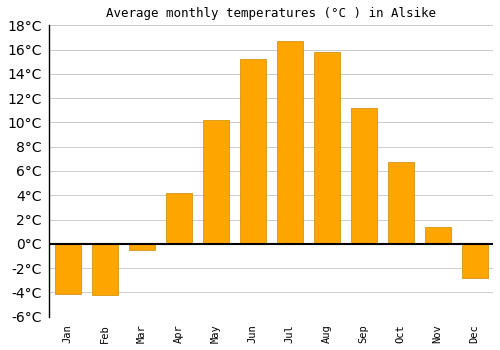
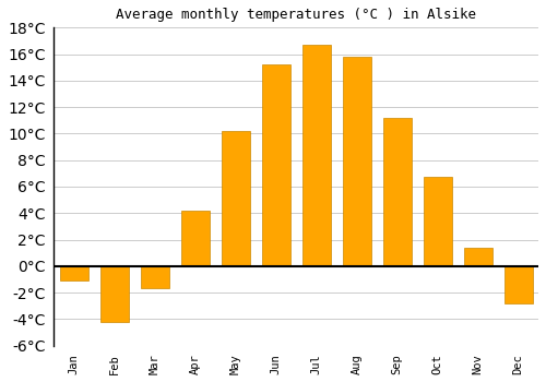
Jan: -4.1°C -> -1.1°C
Mar: -0.5°C -> -1.7°C
